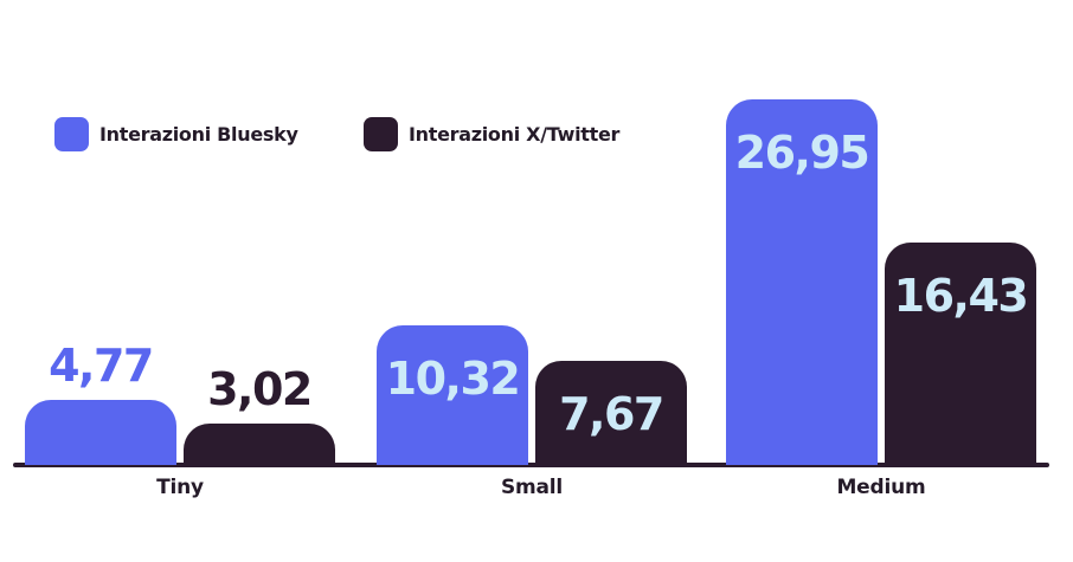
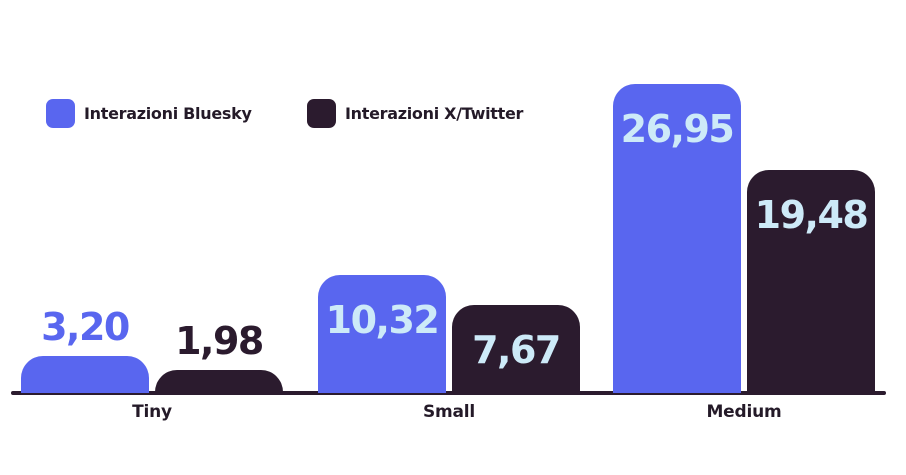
Interazioni Bluesky/Tiny: 4,77 -> 3,20
Interazioni X/Twitter/Tiny: 3,02 -> 1,98
Interazioni X/Twitter/Medium: 16,43 -> 19,48
